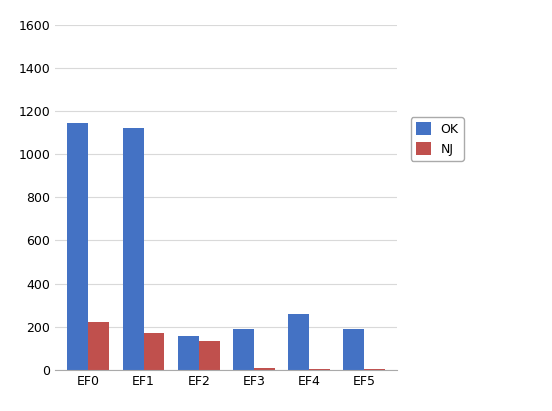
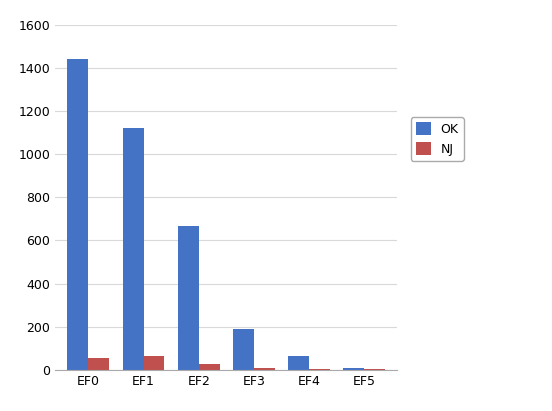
OK/EF0: 1145 -> 1440
NJ/EF0: 220 -> 55
NJ/EF1: 170 -> 63
OK/EF2: 155 -> 665
NJ/EF2: 135 -> 28
OK/EF4: 260 -> 63
OK/EF5: 190 -> 10
